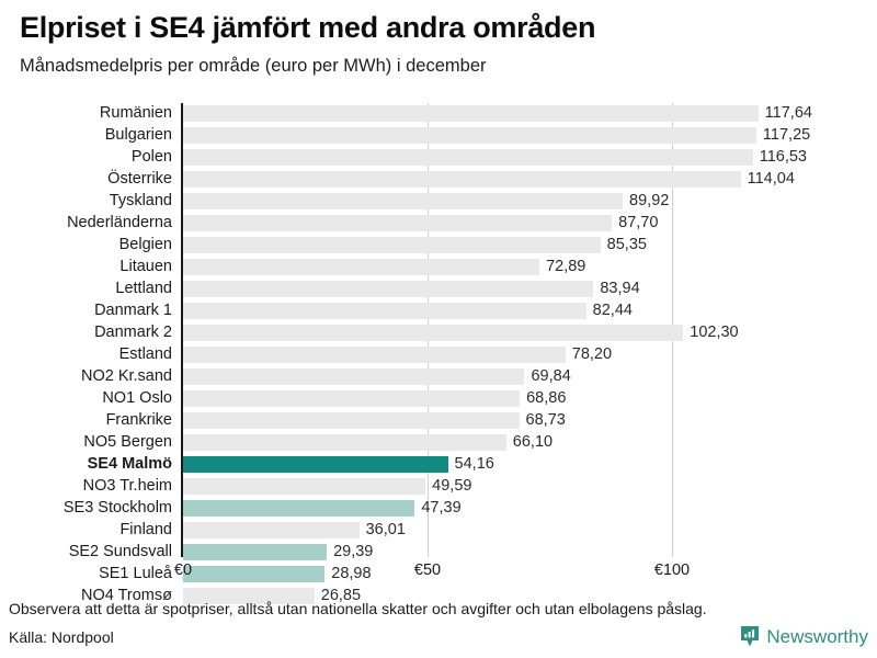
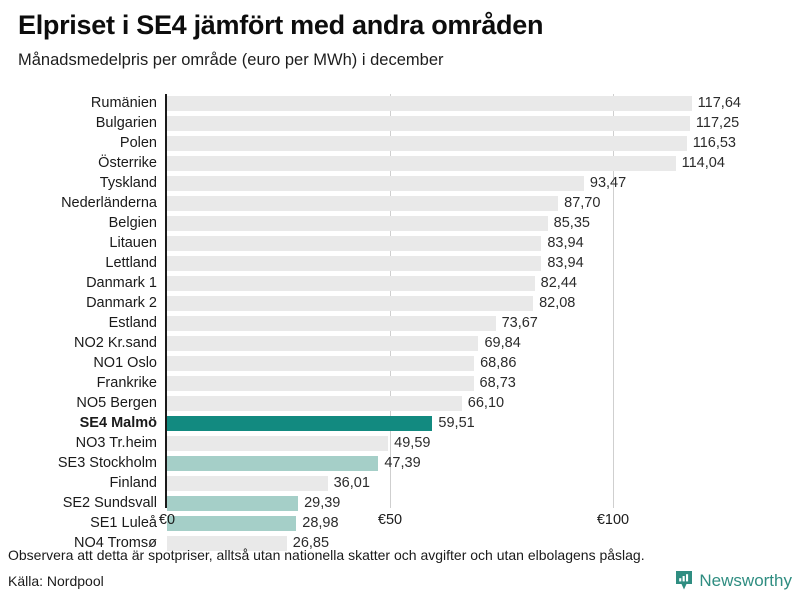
Tyskland: 89,92 -> 93,47
Litauen: 72,89 -> 83,94
Danmark 2: 102,30 -> 82,08
Estland: 78,20 -> 73,67
SE4 Malmö: 54,16 -> 59,51
